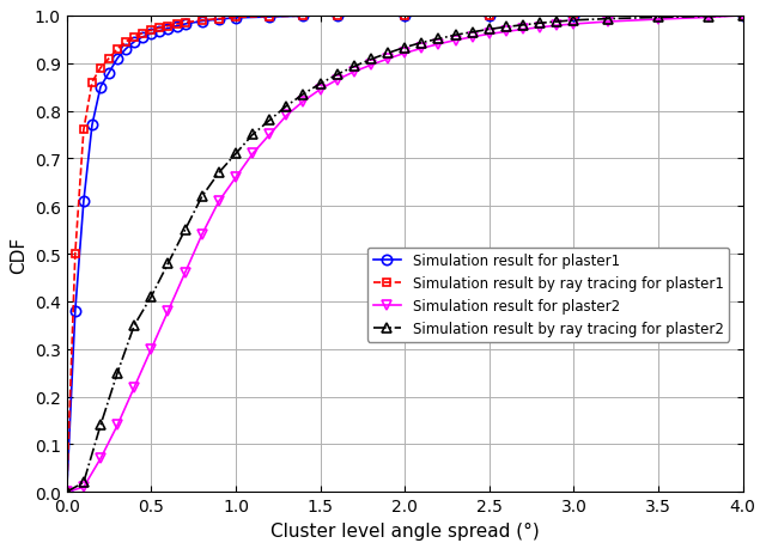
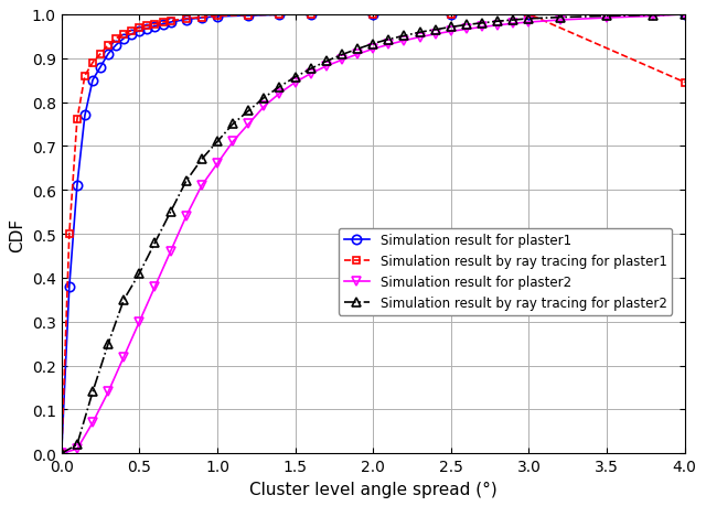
Simulation result by ray tracing for plaster1/4.0: 1.000 -> 0.845
